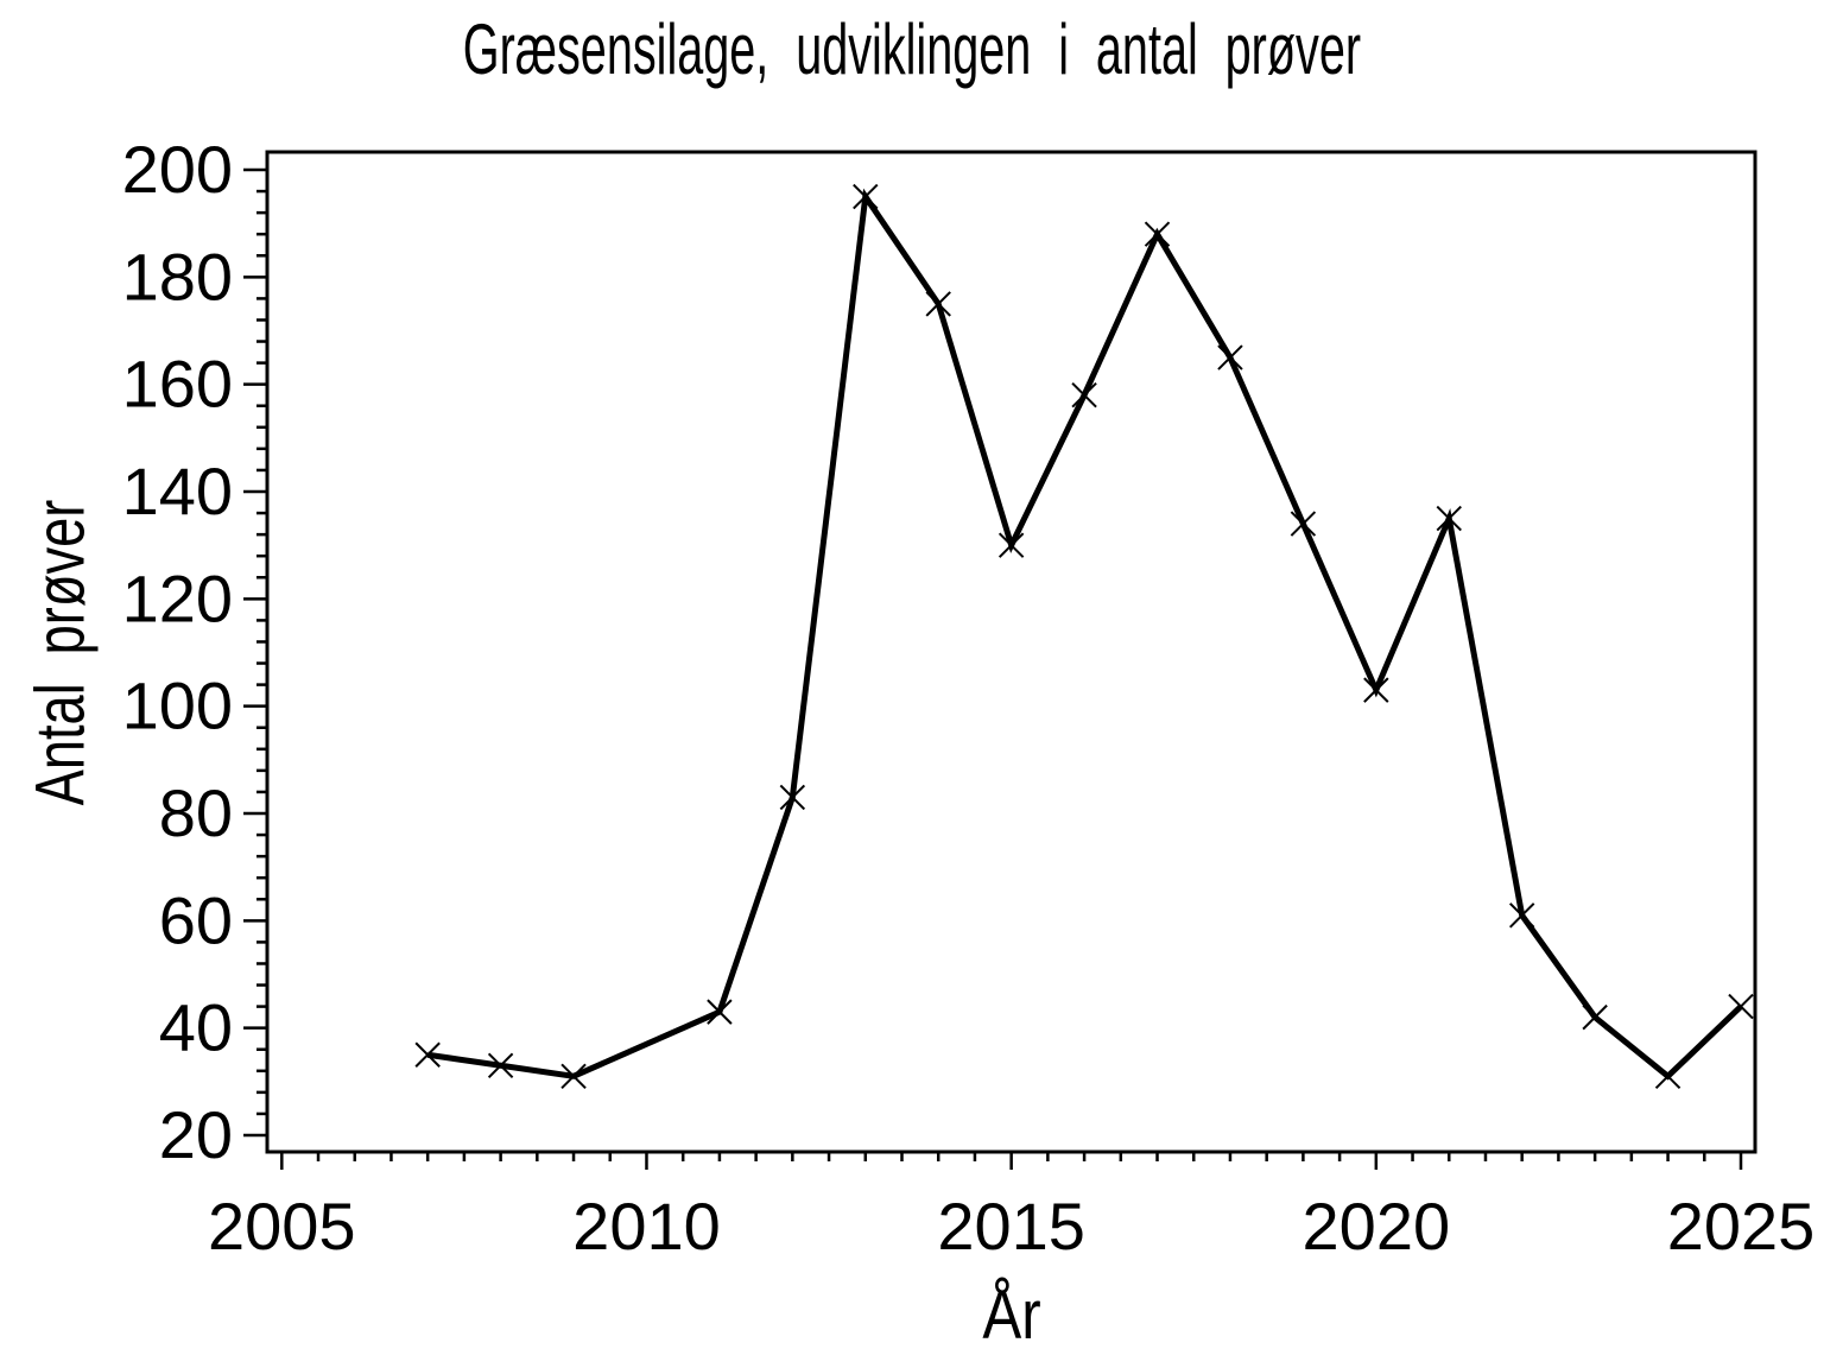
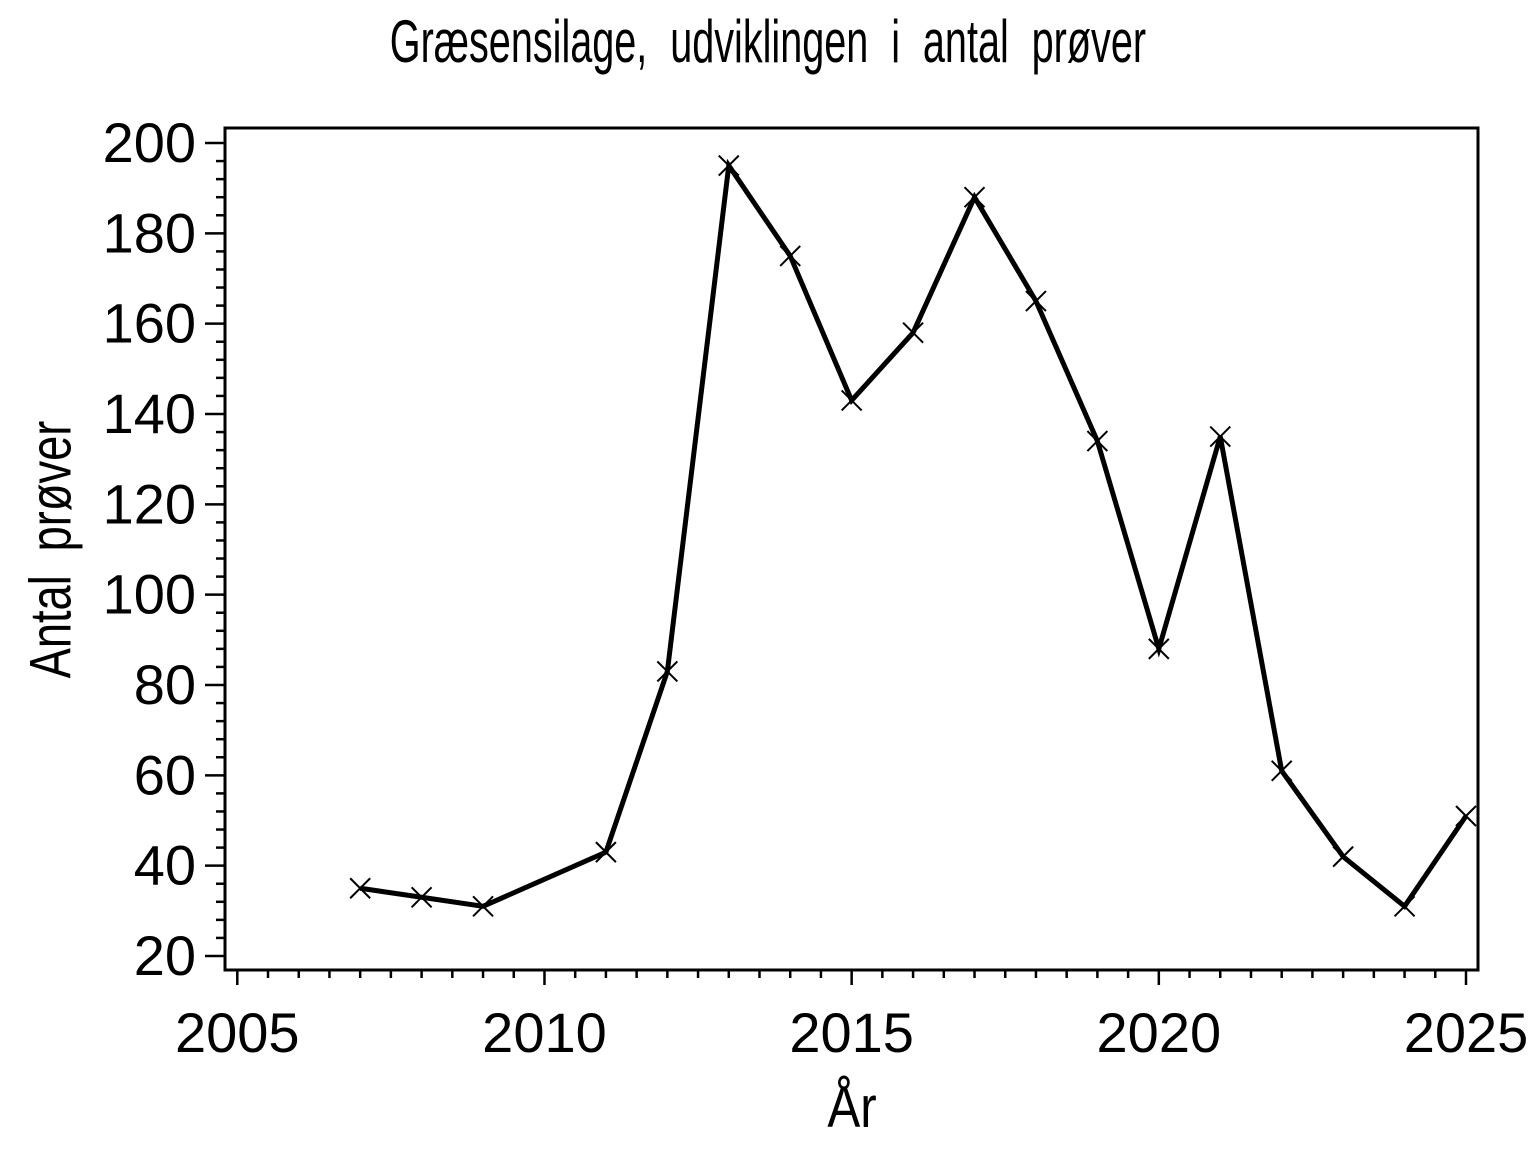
2015: 130 -> 143
2020: 103 -> 88
2025: 44 -> 51
